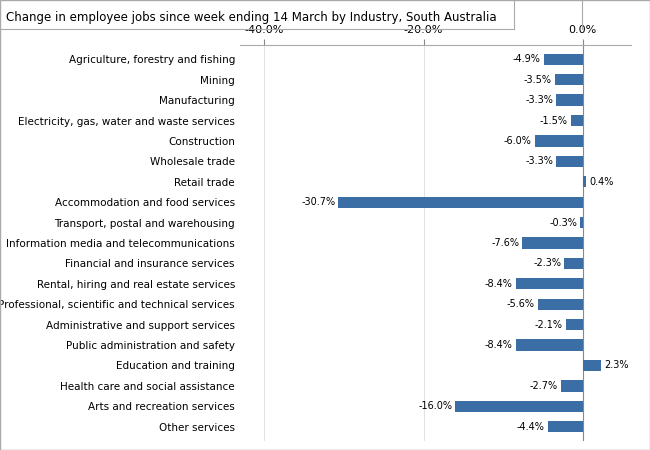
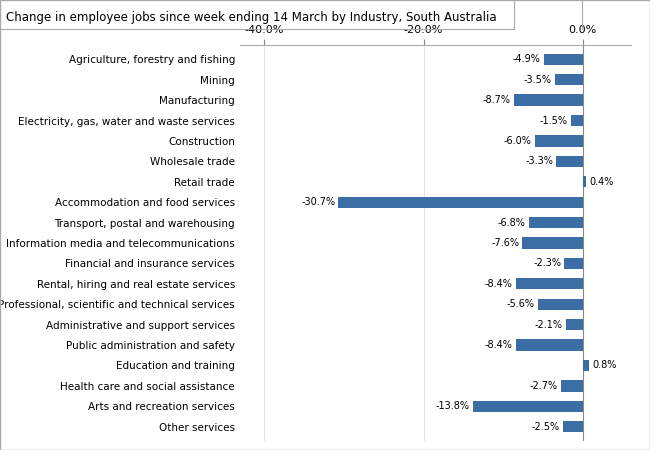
Manufacturing: -3.3% -> -8.7%
Transport, postal and warehousing: -0.3% -> -6.8%
Education and training: 2.3% -> 0.8%
Arts and recreation services: -16.0% -> -13.8%
Other services: -4.4% -> -2.5%
